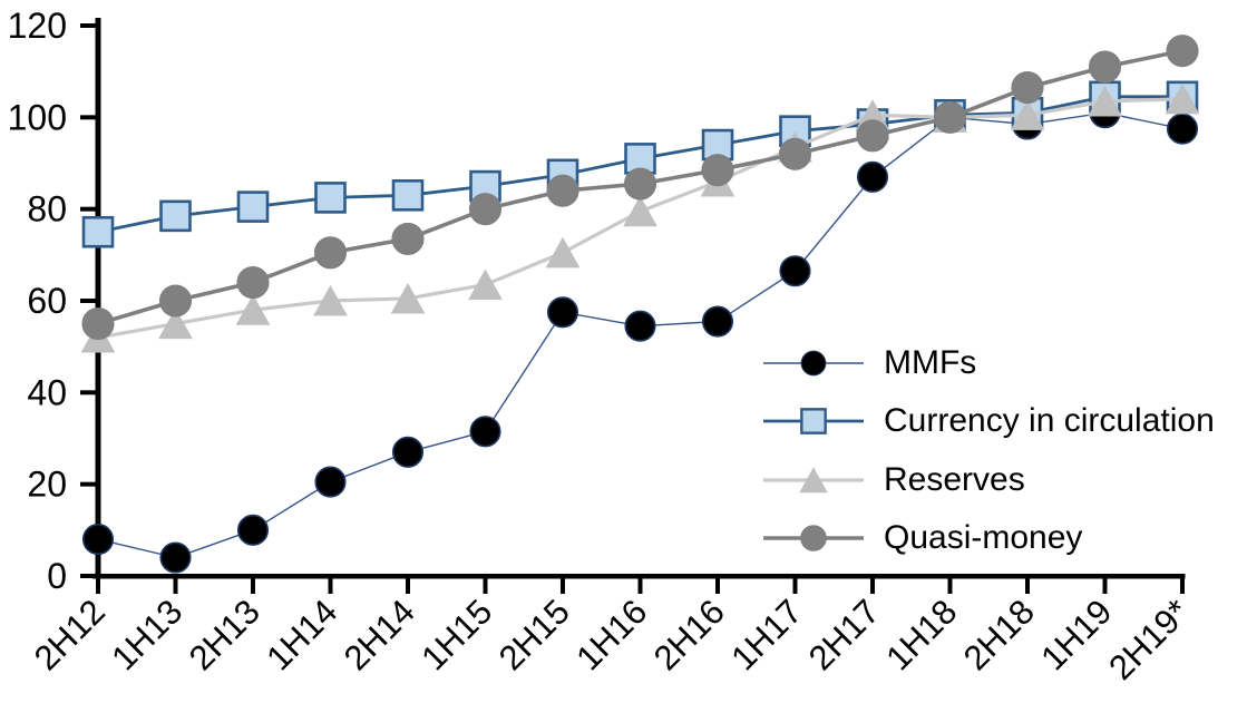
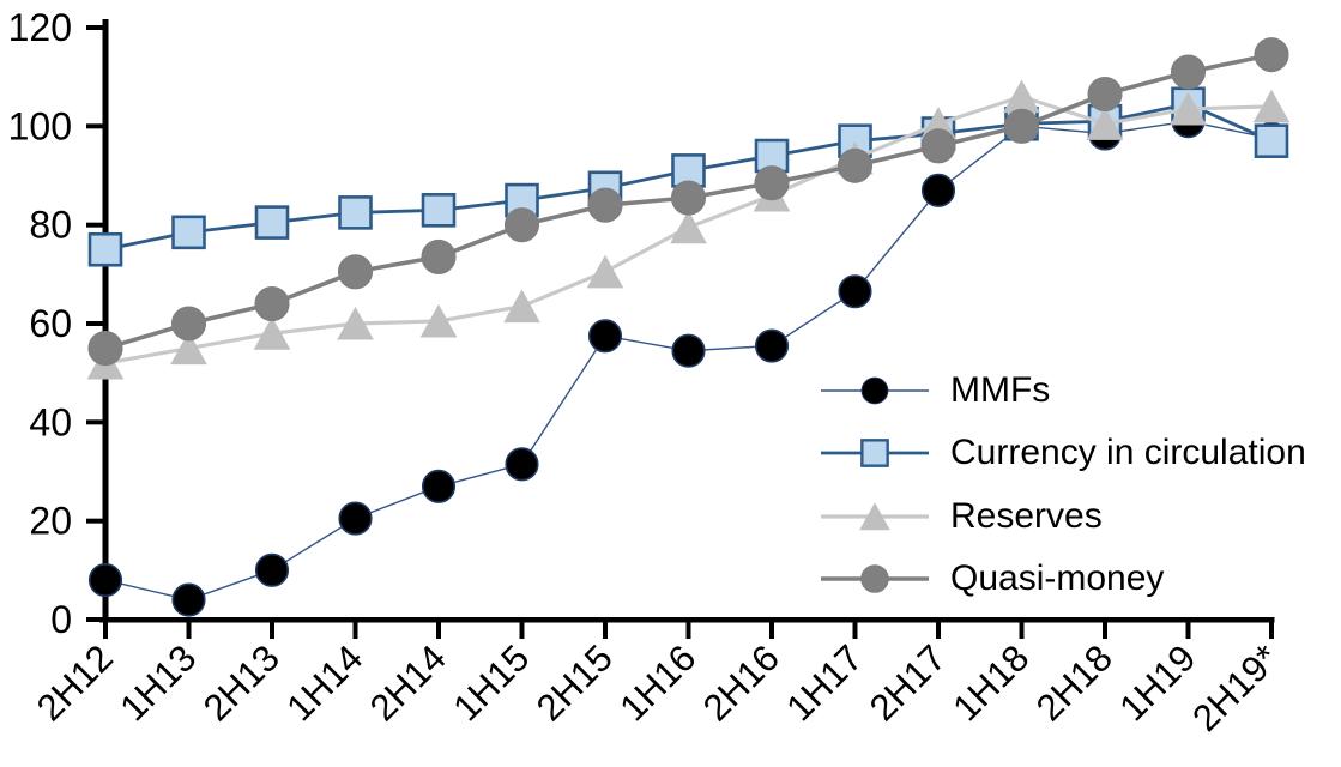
Reserves/1H18: 100 -> 106
Currency in circulation/2H19*: 104 -> 97
